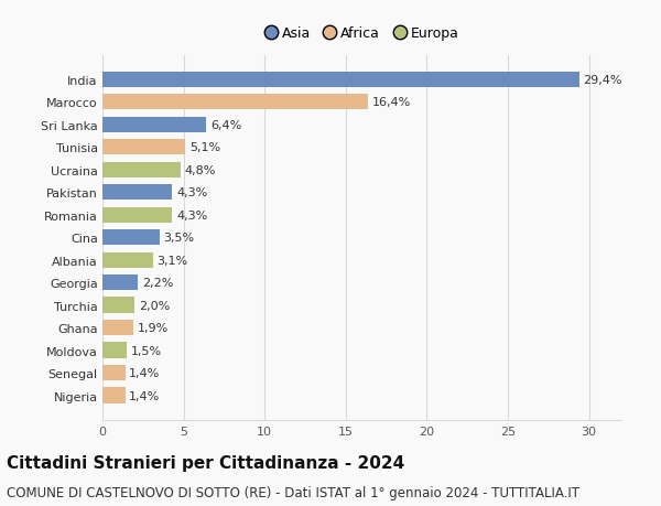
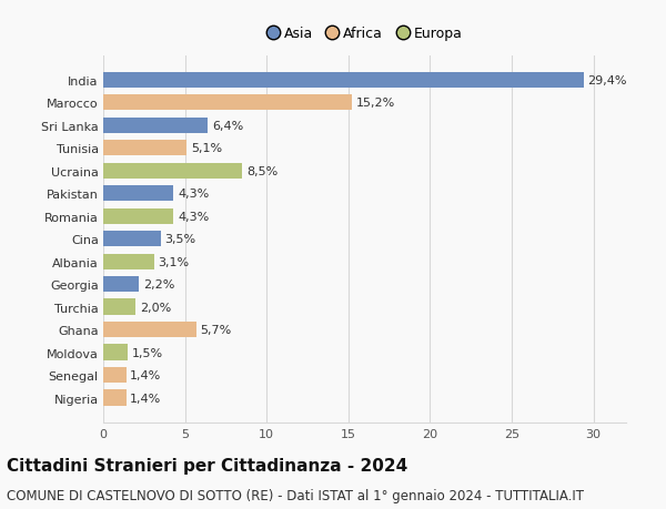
Marocco: 16,4% -> 15,2%
Ucraina: 4,8% -> 8,5%
Ghana: 1,9% -> 5,7%
